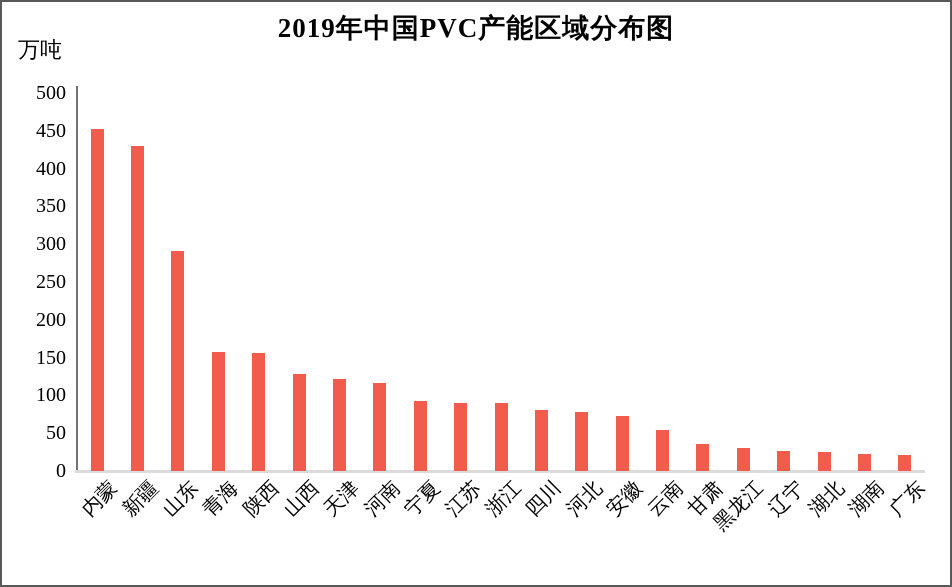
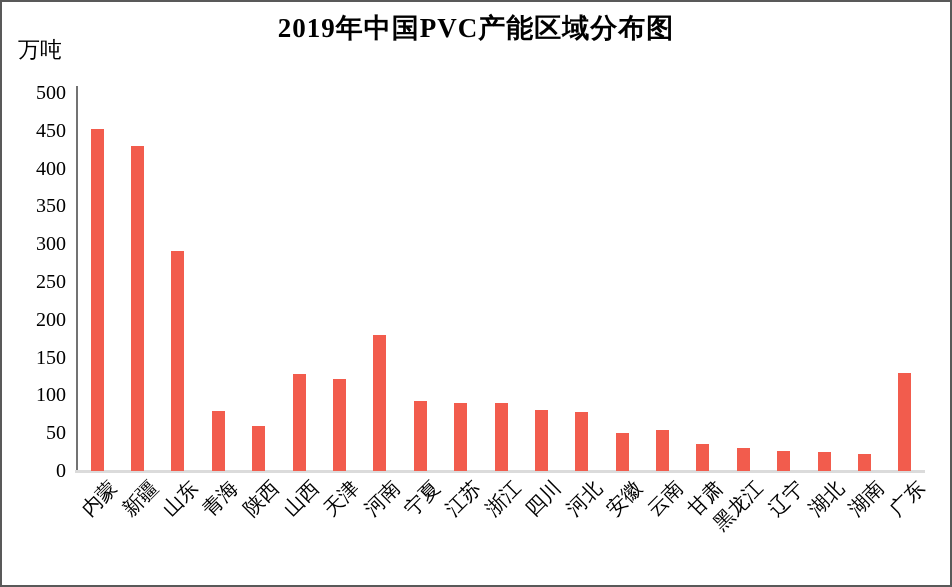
青海: 160 -> 80
陕西: 160 -> 60
河南: 120 -> 180
安徽: 70 -> 50
广东: 20 -> 130
